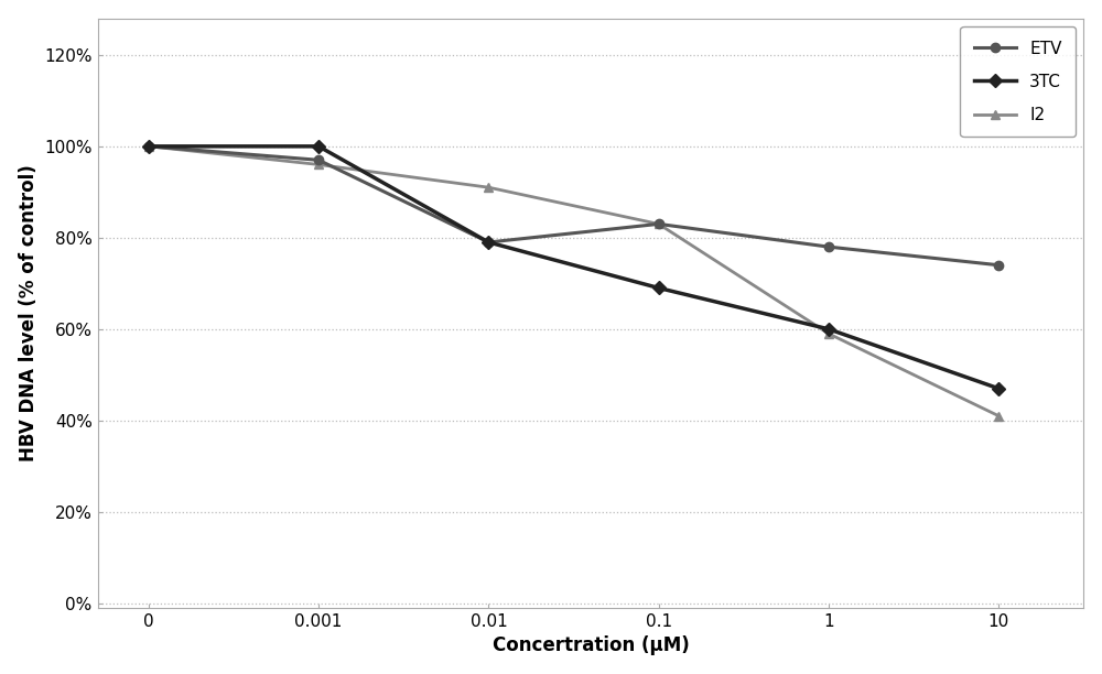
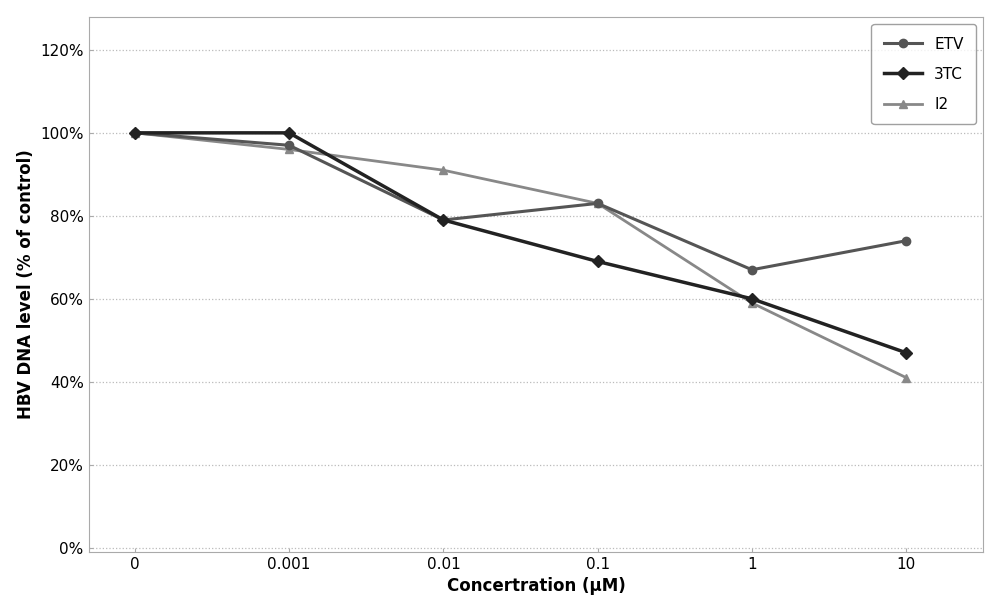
ETV/1: 78% -> 67%
